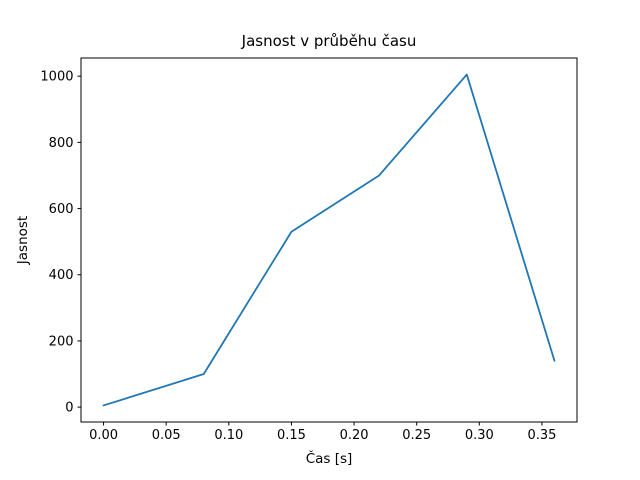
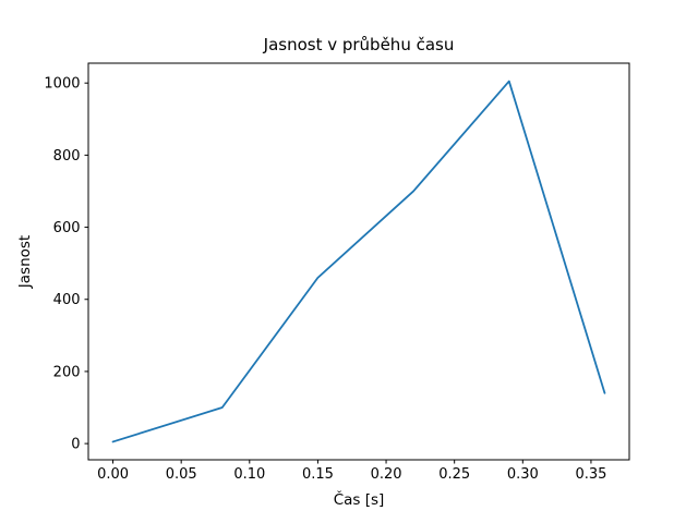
0.15: 530 -> 460
